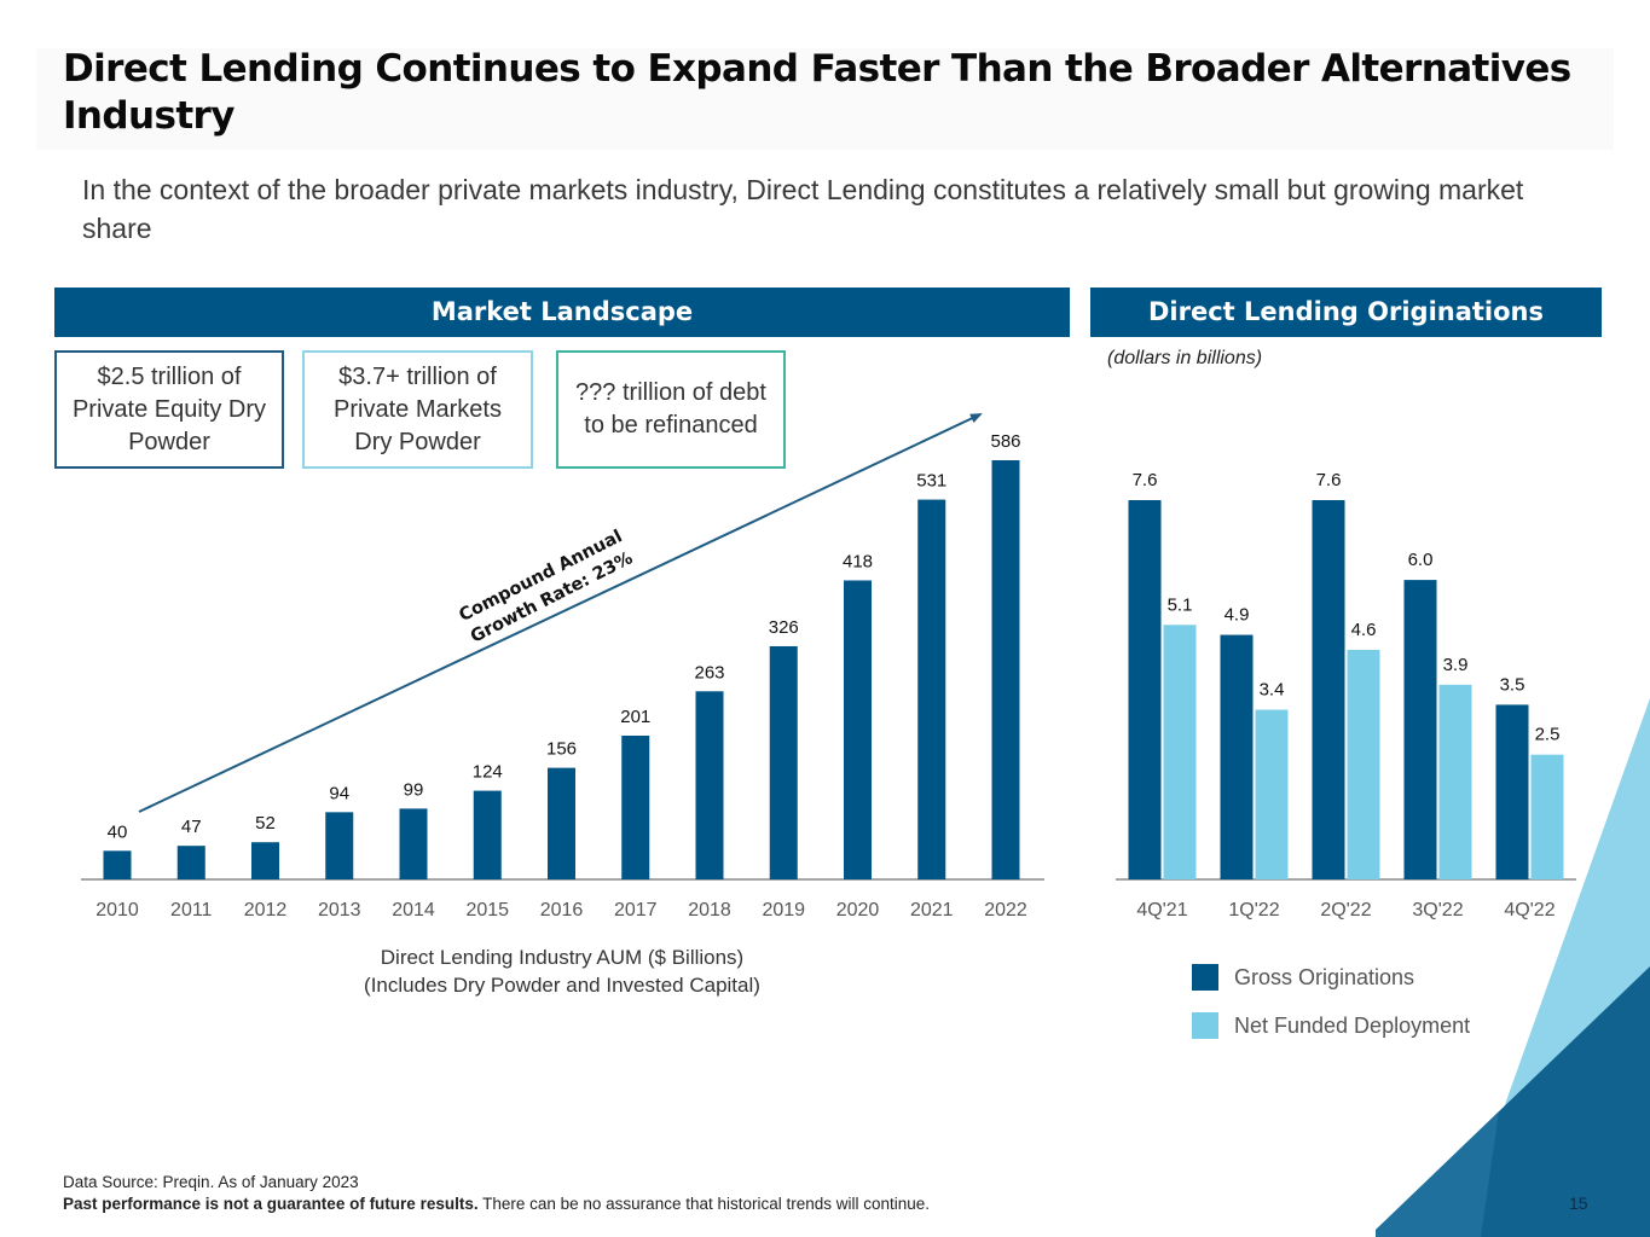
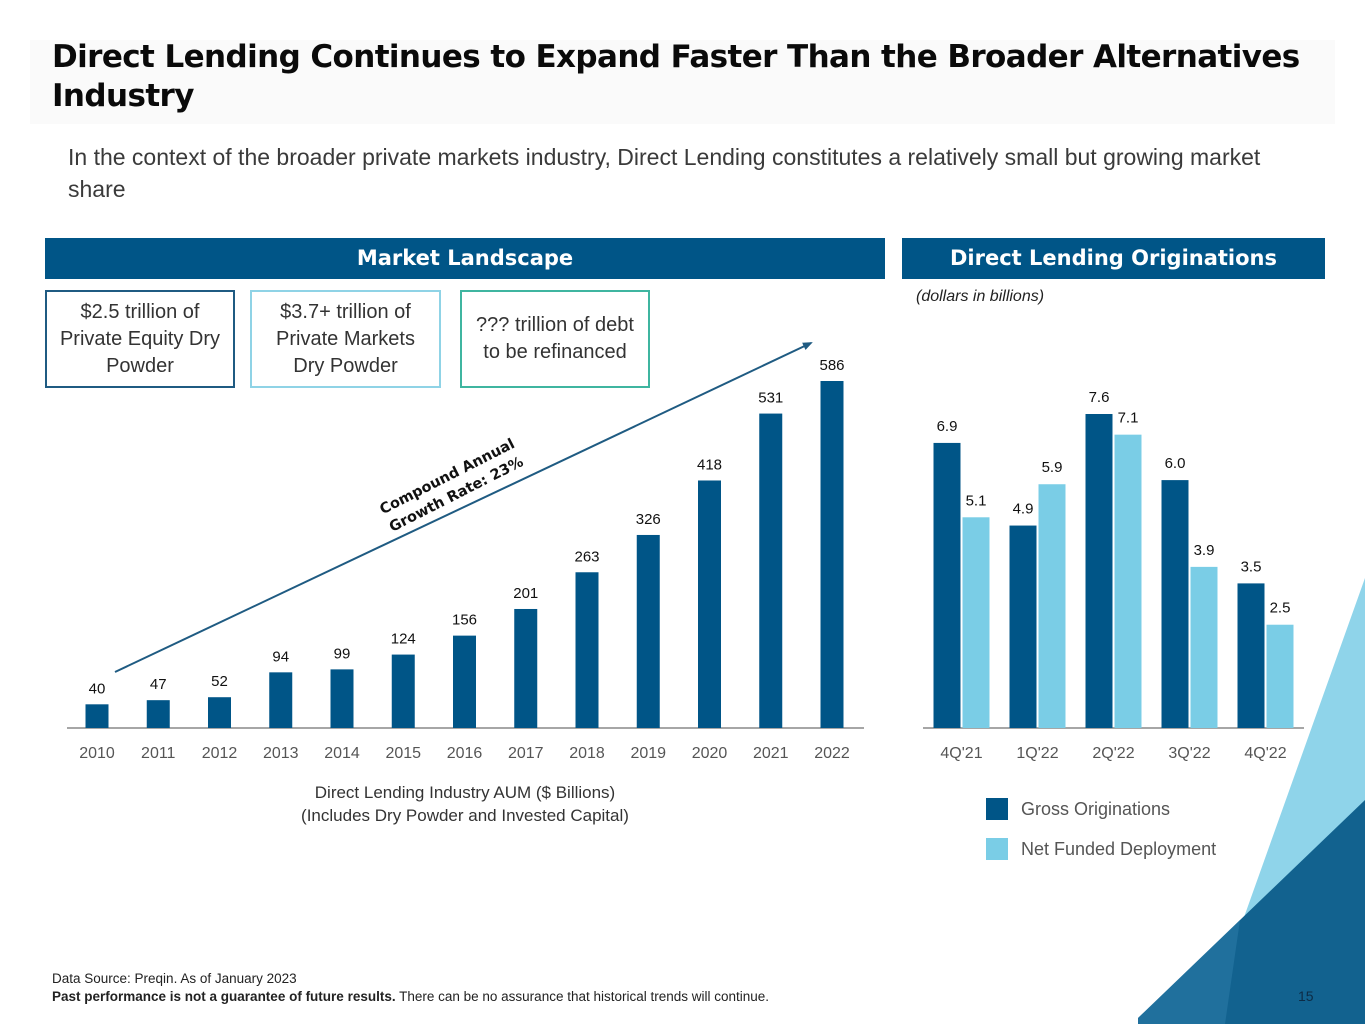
Direct Lending Originations/Gross Originations/4Q'21: 7.6 -> 6.9
Direct Lending Originations/Net Funded Deployment/1Q'22: 3.4 -> 5.9
Direct Lending Originations/Net Funded Deployment/2Q'22: 4.6 -> 7.1
